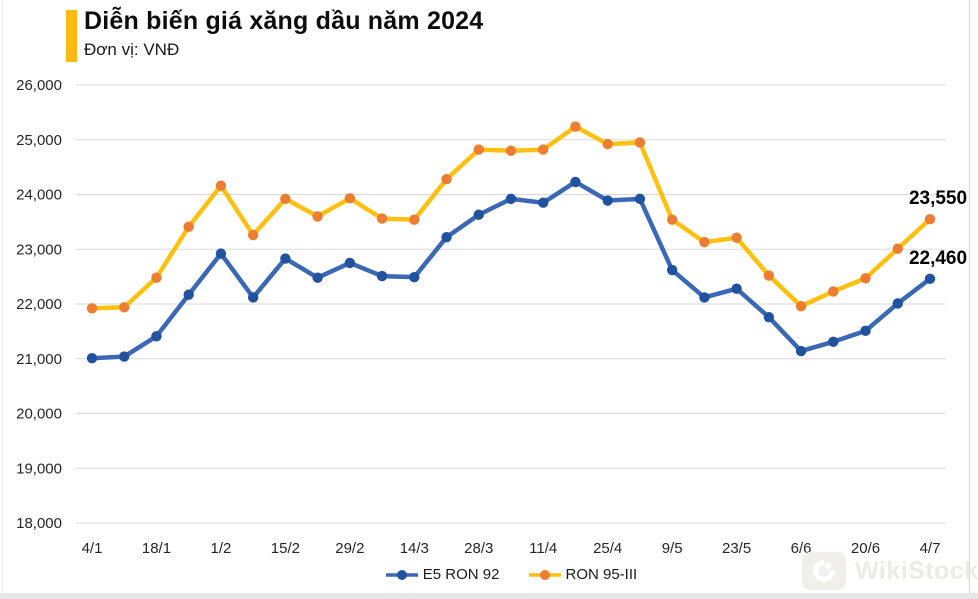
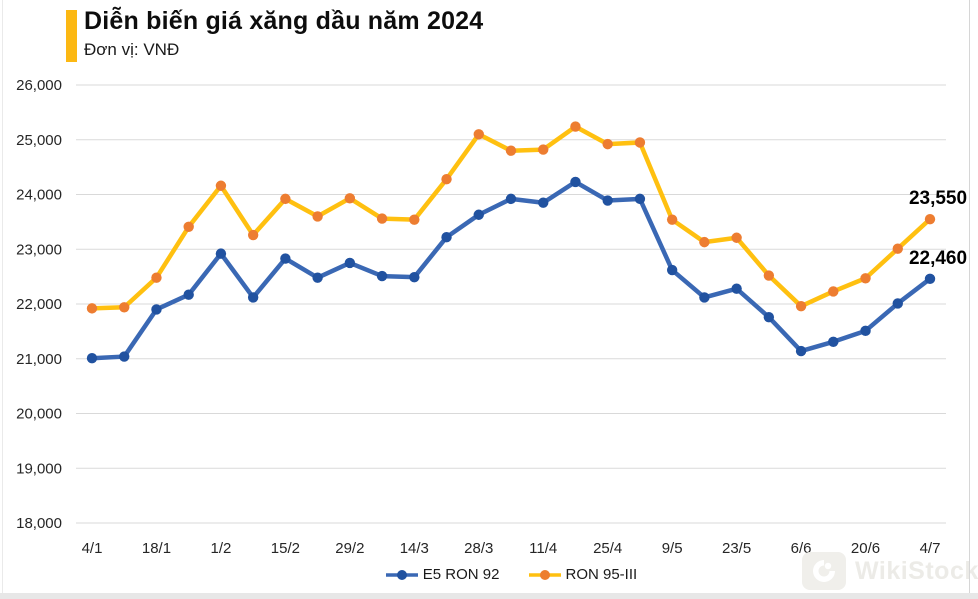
E5 RON 92/18/1: 21400 -> 21900
RON 95-III/28/3: 24800 -> 25100
